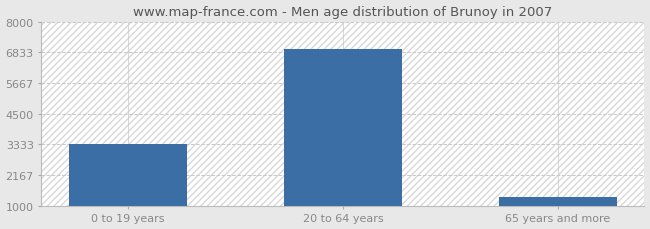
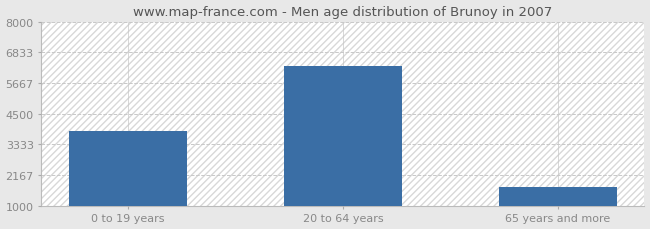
0 to 19 years: 3330 -> 3850
20 to 64 years: 6950 -> 6300
65 years and more: 1350 -> 1700
